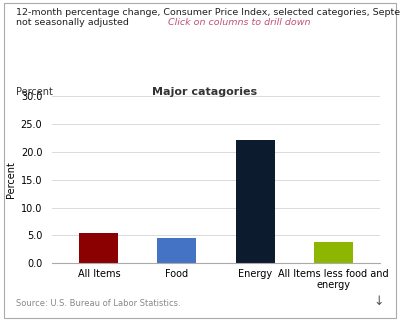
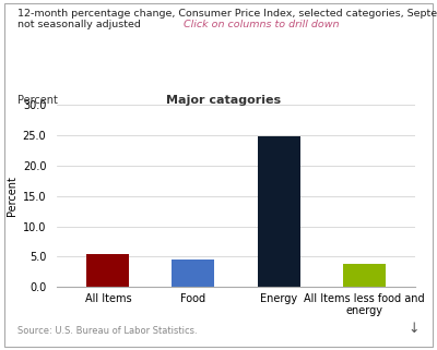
Energy: 22.2 -> 24.9
